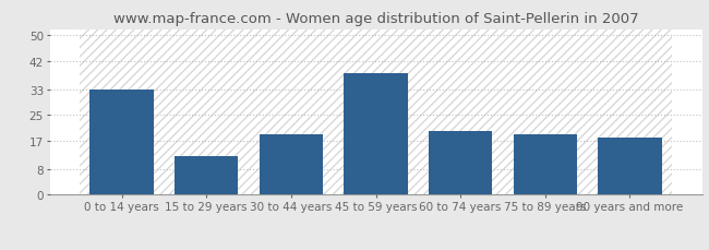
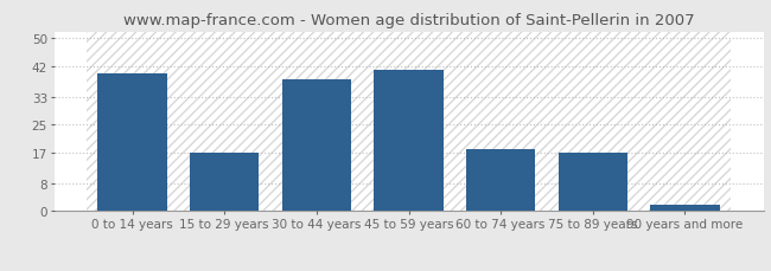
0 to 14 years: 33 -> 40
15 to 29 years: 12 -> 17
30 to 44 years: 19 -> 38
45 to 59 years: 38 -> 41
60 to 74 years: 20 -> 18
75 to 89 years: 19 -> 17
90 years and more: 18 -> 2
